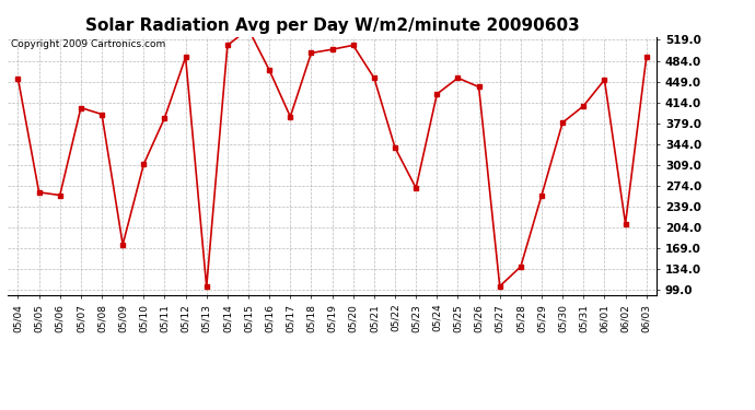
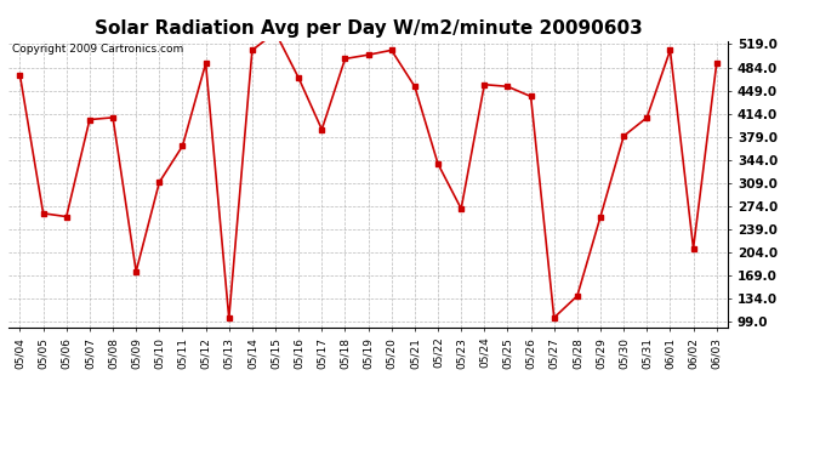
05/04: 454 -> 472
05/08: 394 -> 408
05/11: 388 -> 365
05/24: 428 -> 458
06/01: 452 -> 510
